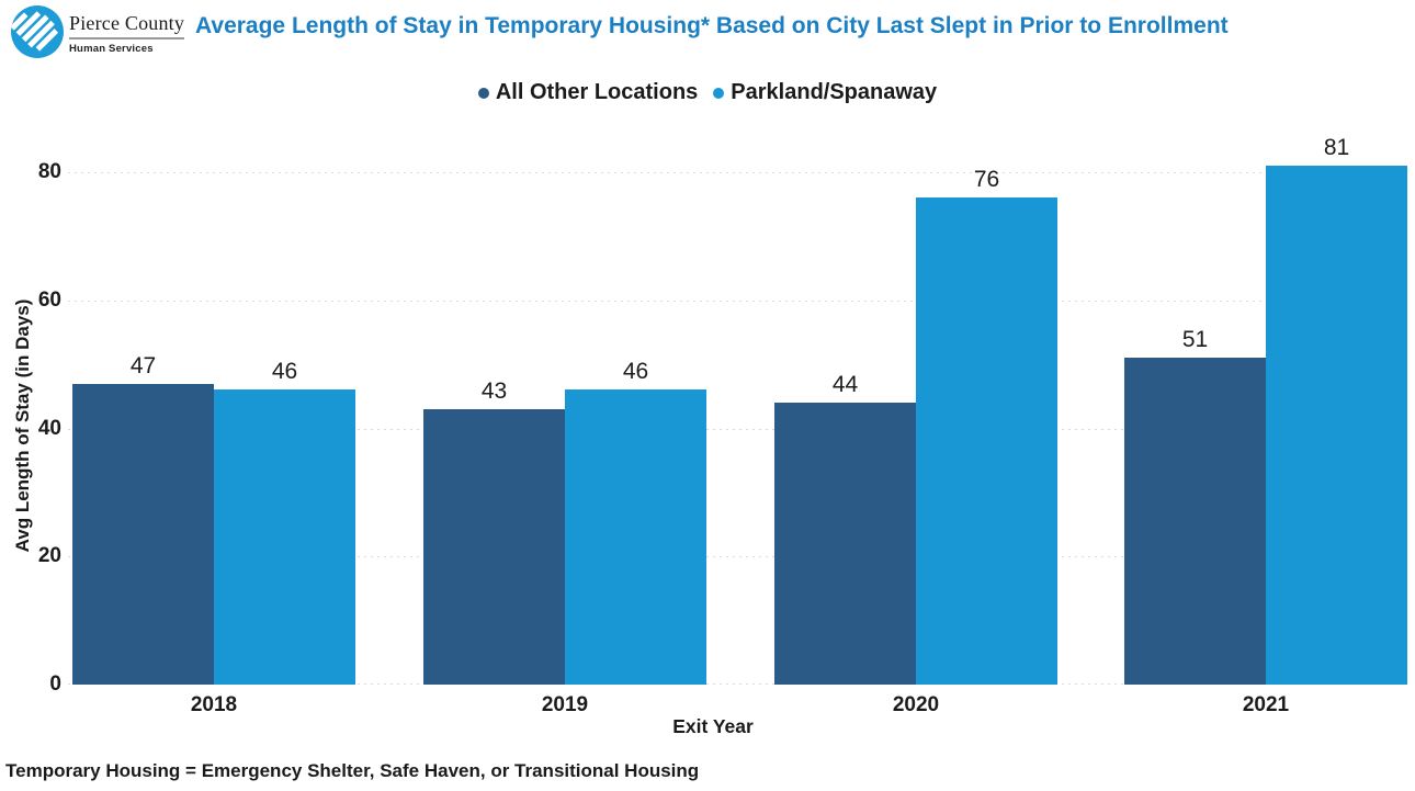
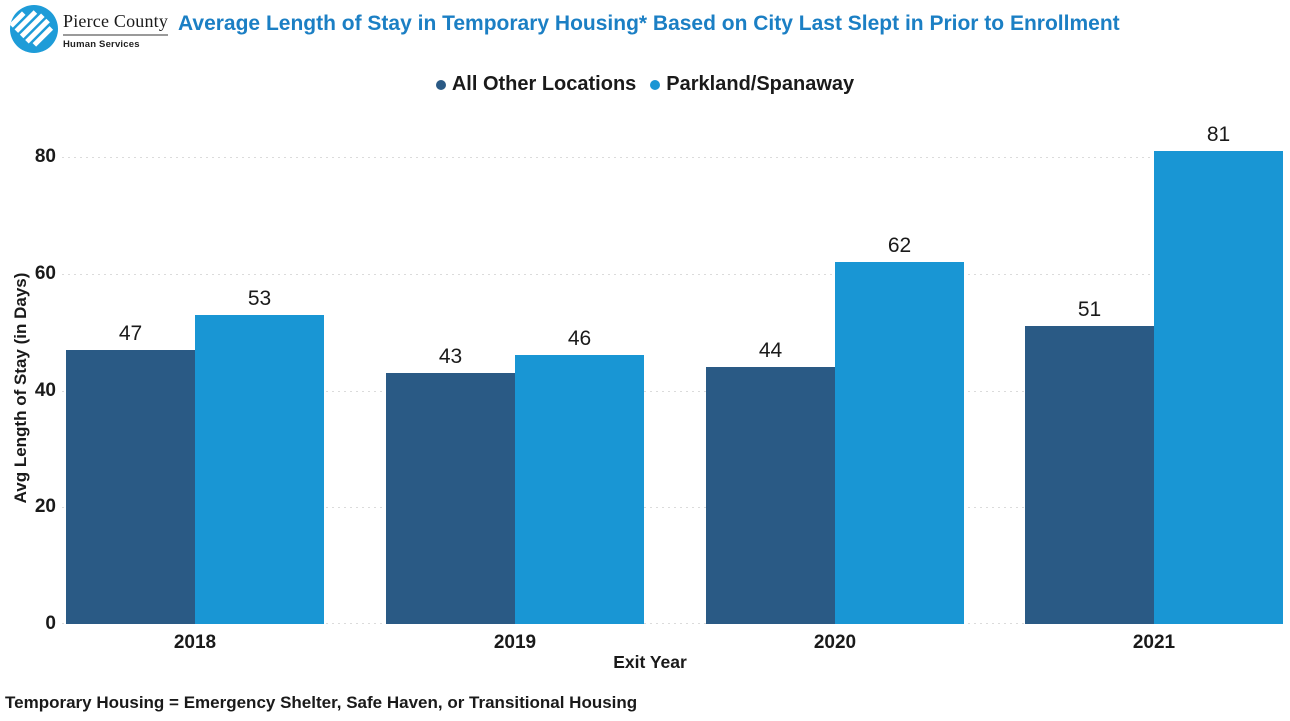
Parkland/Spanaway/2018: 46 -> 53
Parkland/Spanaway/2020: 76 -> 62
